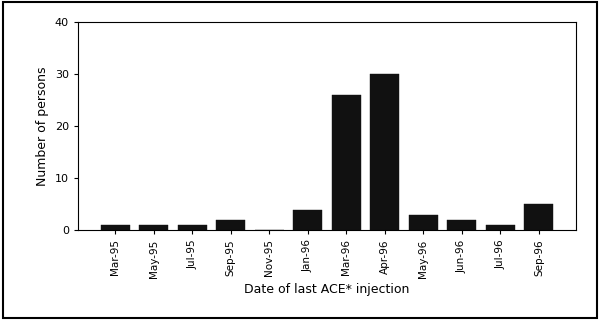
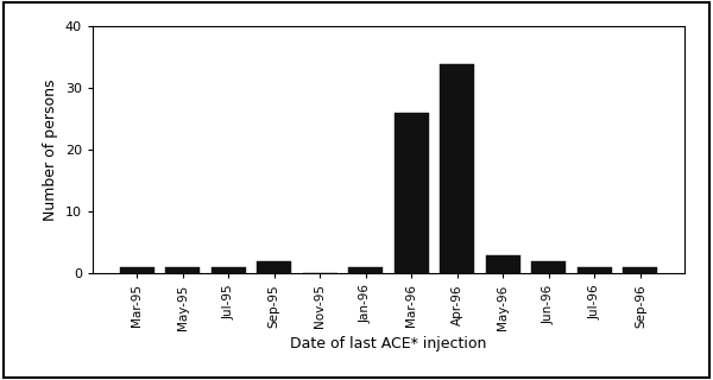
Jan-96: 4 -> 1
Apr-96: 30 -> 34
Sep-96: 5 -> 1
